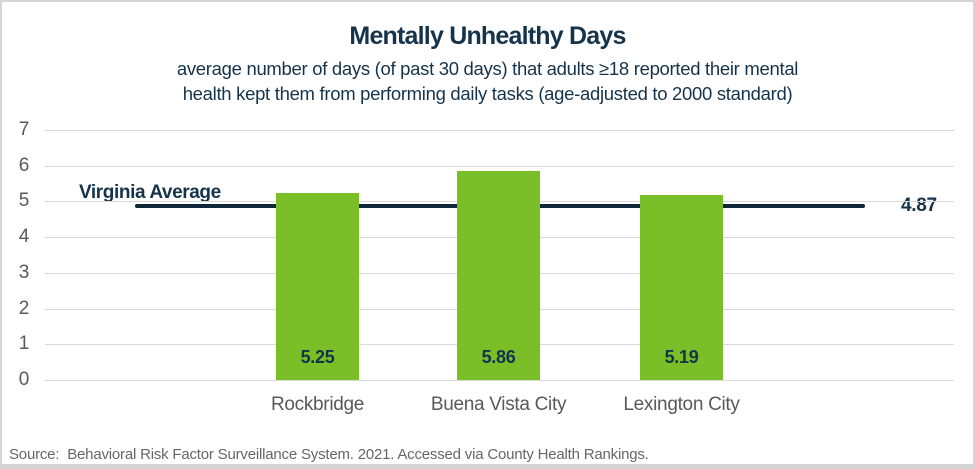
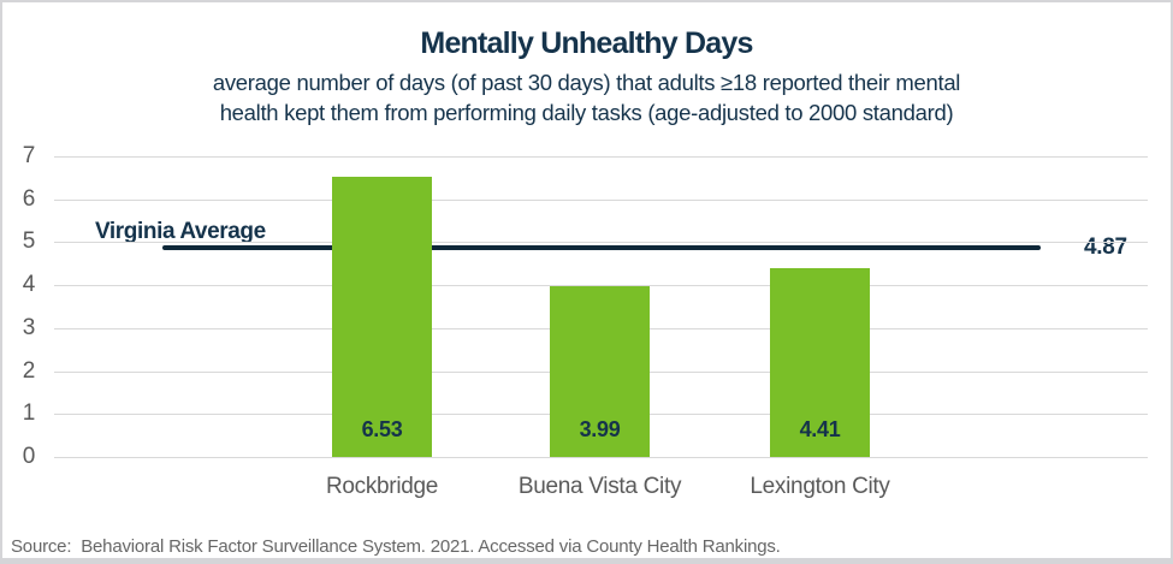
Rockbridge: 5.25 -> 6.53
Buena Vista City: 5.86 -> 3.99
Lexington City: 5.19 -> 4.41
